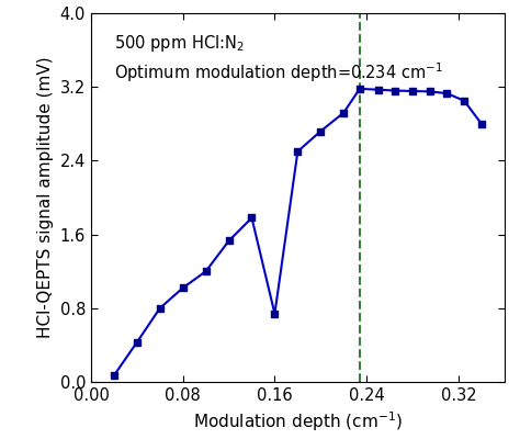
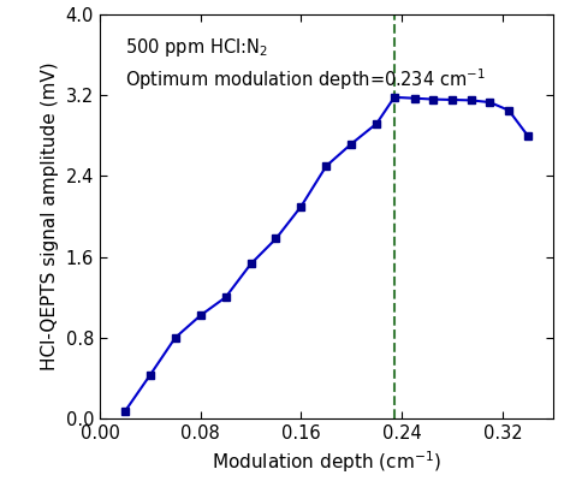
0.16: 0.74 -> 2.10
